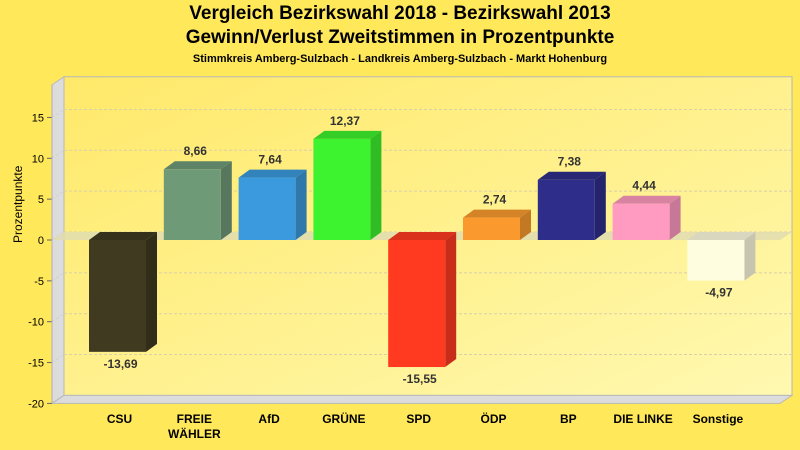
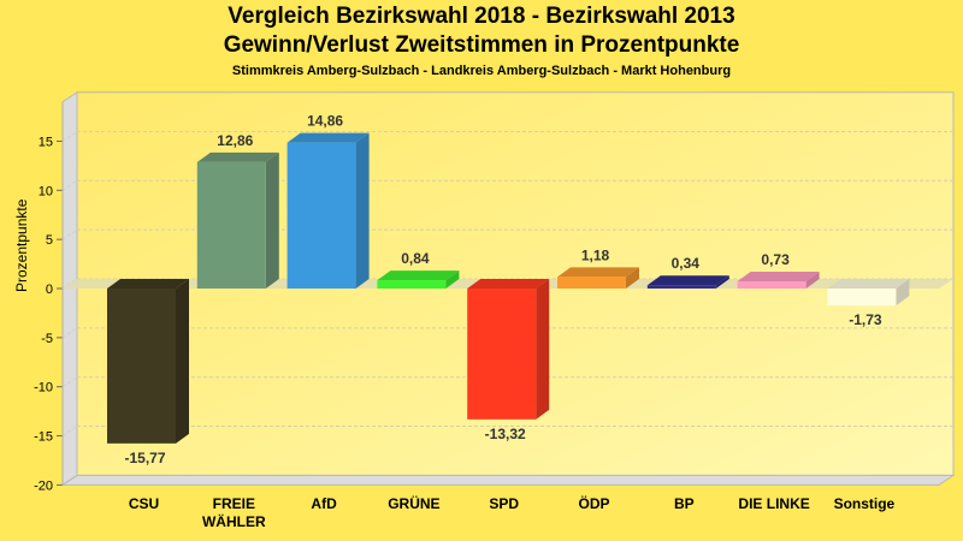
CSU: -13,69 -> -15,77
FREIE WÄHLER: 8,66 -> 12,86
AfD: 7,64 -> 14,86
GRÜNE: 12,37 -> 0,84
SPD: -15,55 -> -13,32
ÖDP: 2,74 -> 1,18
BP: 7,38 -> 0,34
DIE LINKE: 4,44 -> 0,73
Sonstige: -4,97 -> -1,73
